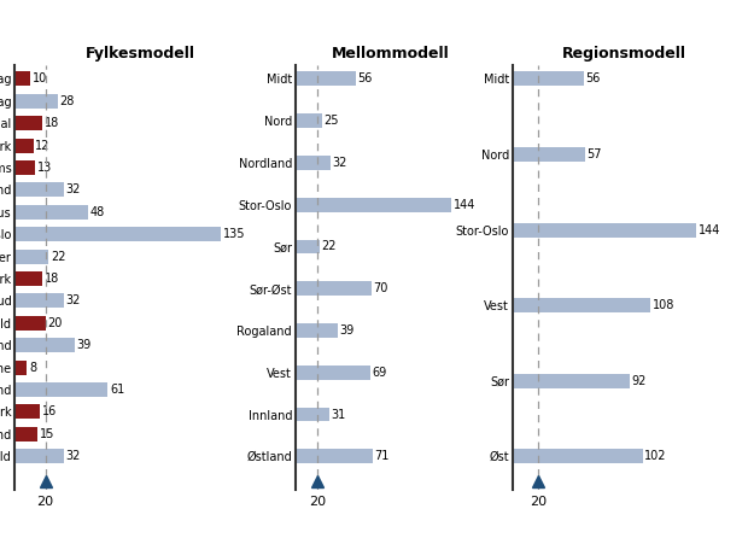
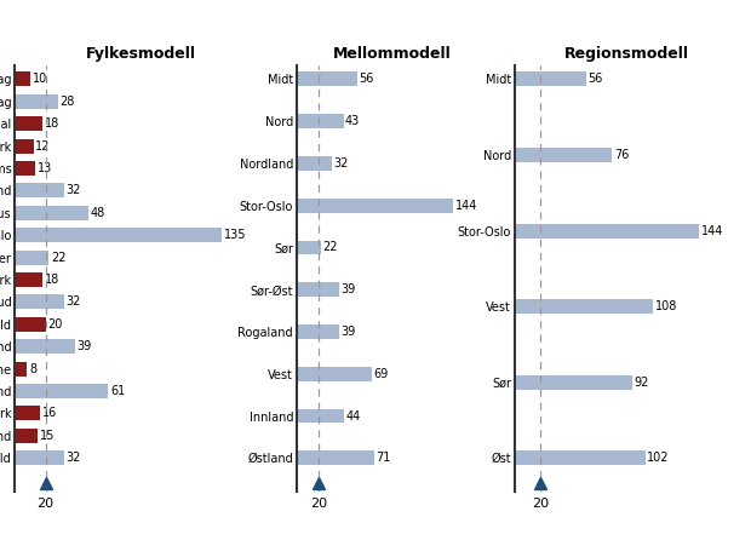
Mellommodell/Nord: 25 -> 43
Mellommodell/Sør-Øst: 70 -> 39
Mellommodell/Innland: 31 -> 44
Regionsmodell/Nord: 57 -> 76
